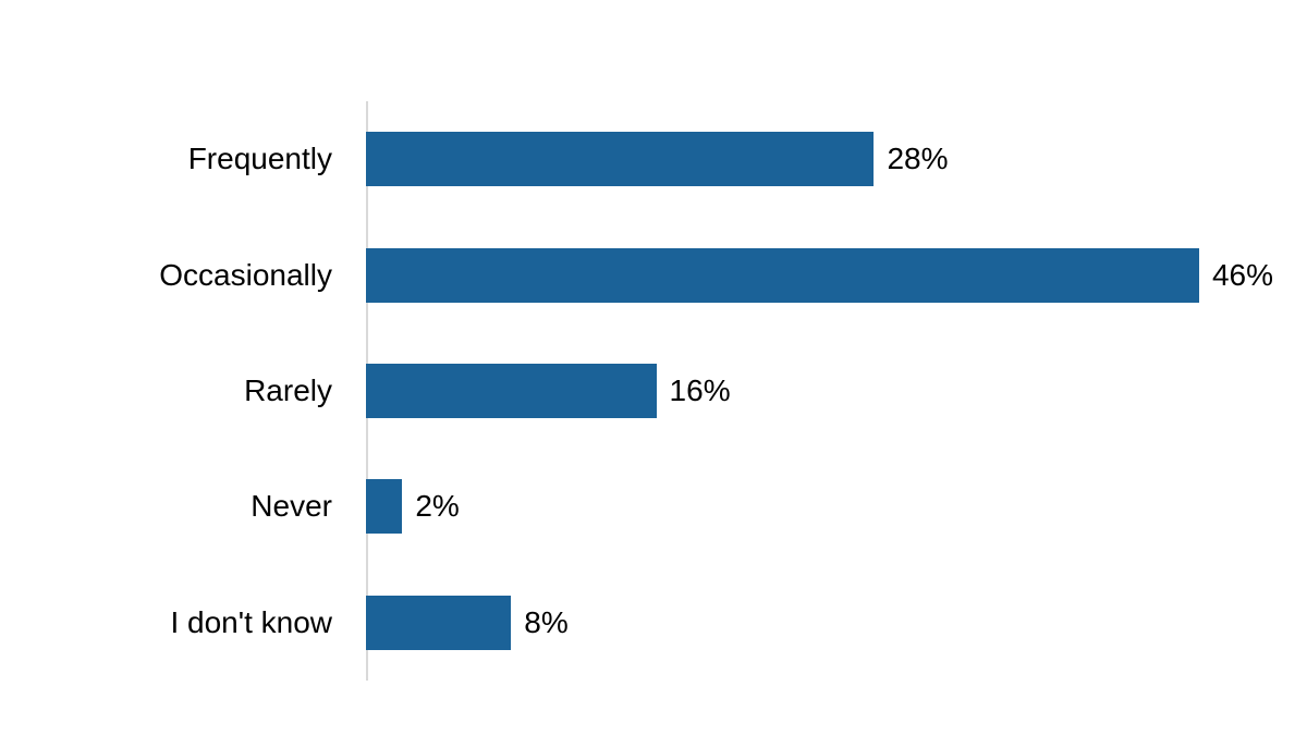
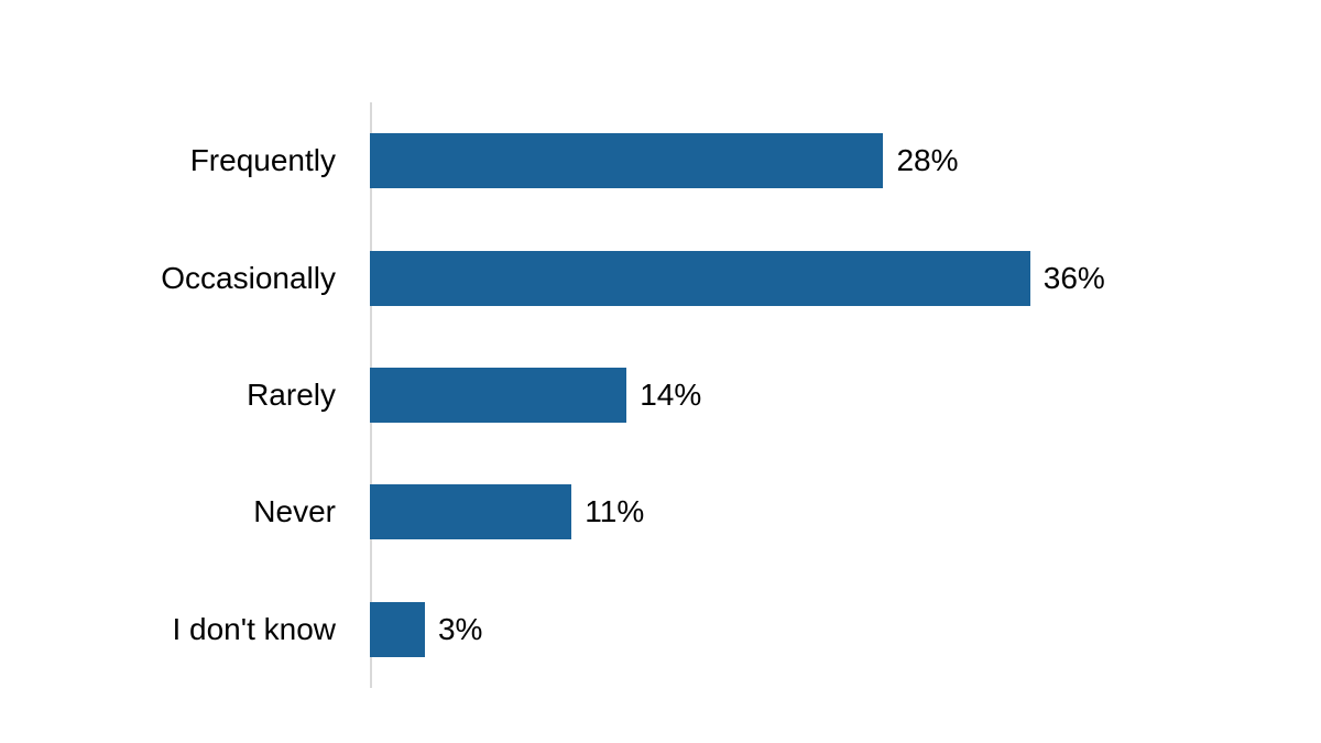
Occasionally: 46% -> 36%
Rarely: 16% -> 14%
Never: 2% -> 11%
I don't know: 8% -> 3%
